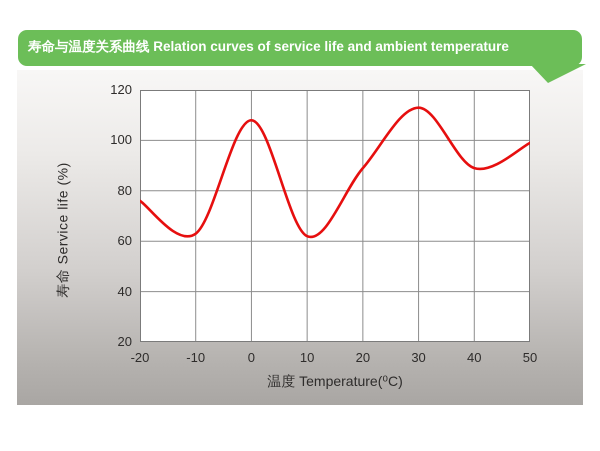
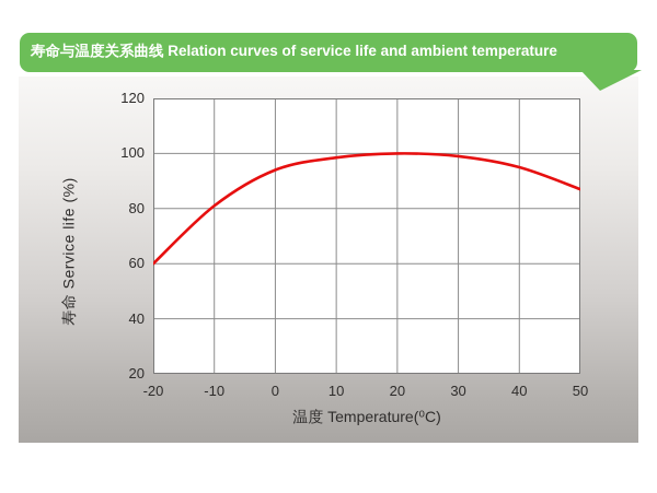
-20: 76 -> 60
-10: 63 -> 81
0: 108 -> 94
10: 62 -> 98
20: 89 -> 100
30: 113 -> 99
40: 89 -> 95
50: 99 -> 87
